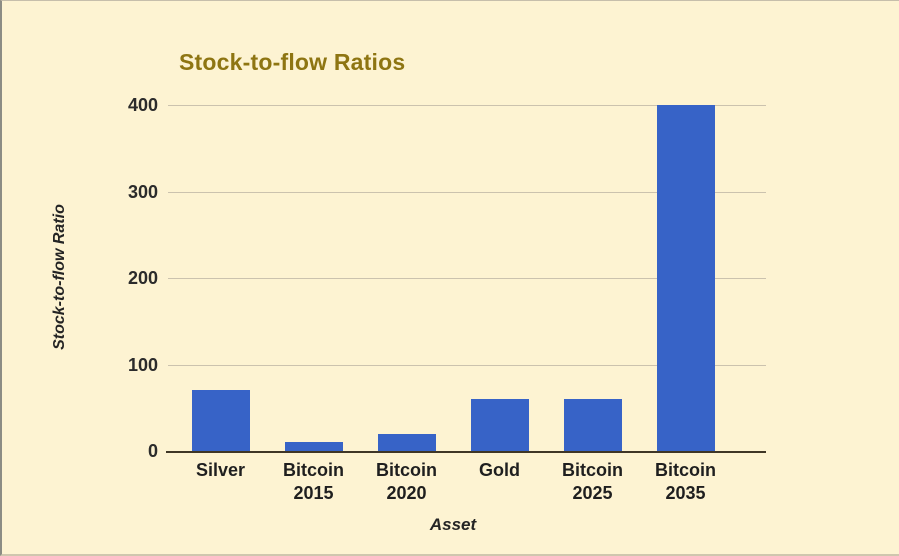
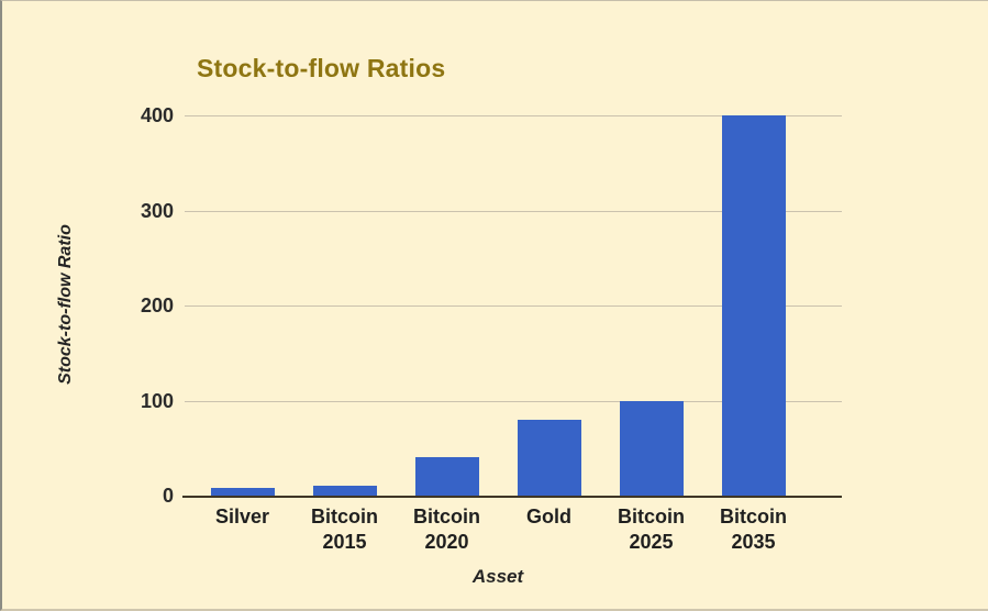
Silver: 70 -> 10
Bitcoin 2020: 20 -> 40
Gold: 60 -> 80
Bitcoin 2025: 60 -> 100
